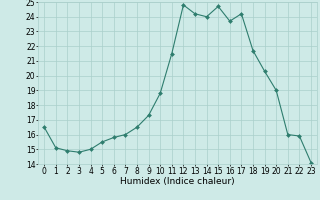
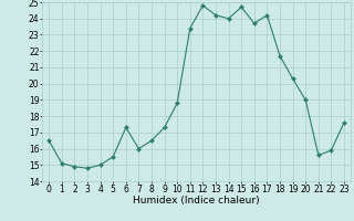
6: 15.8 -> 17.3
11: 21.5 -> 23.4
21: 16.0 -> 15.6
23: 14.1 -> 17.6
